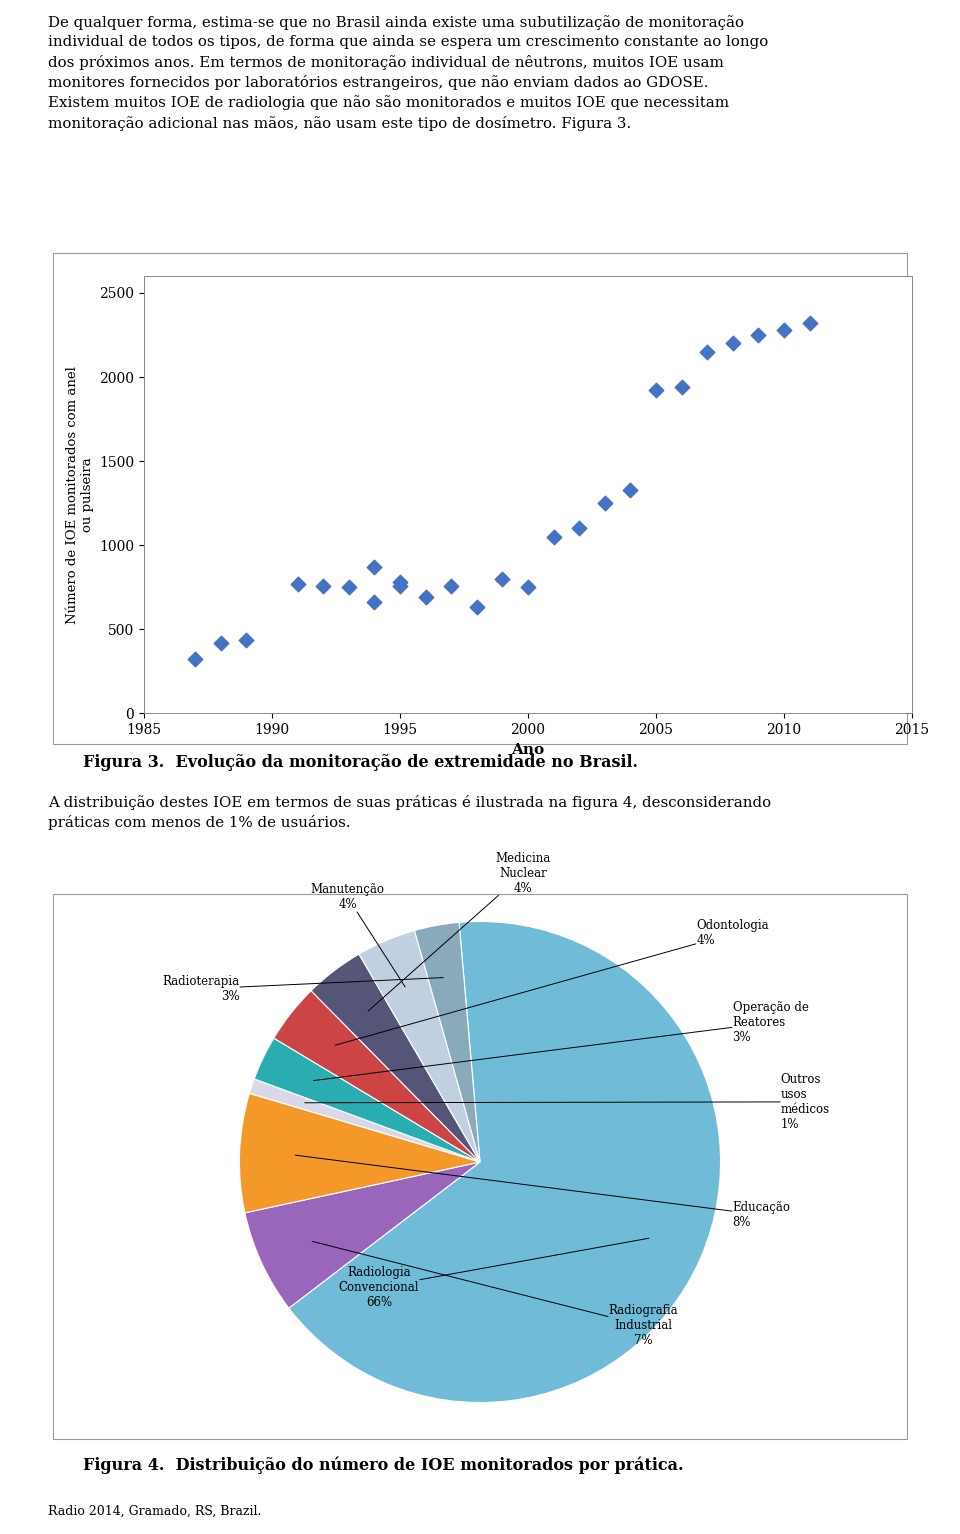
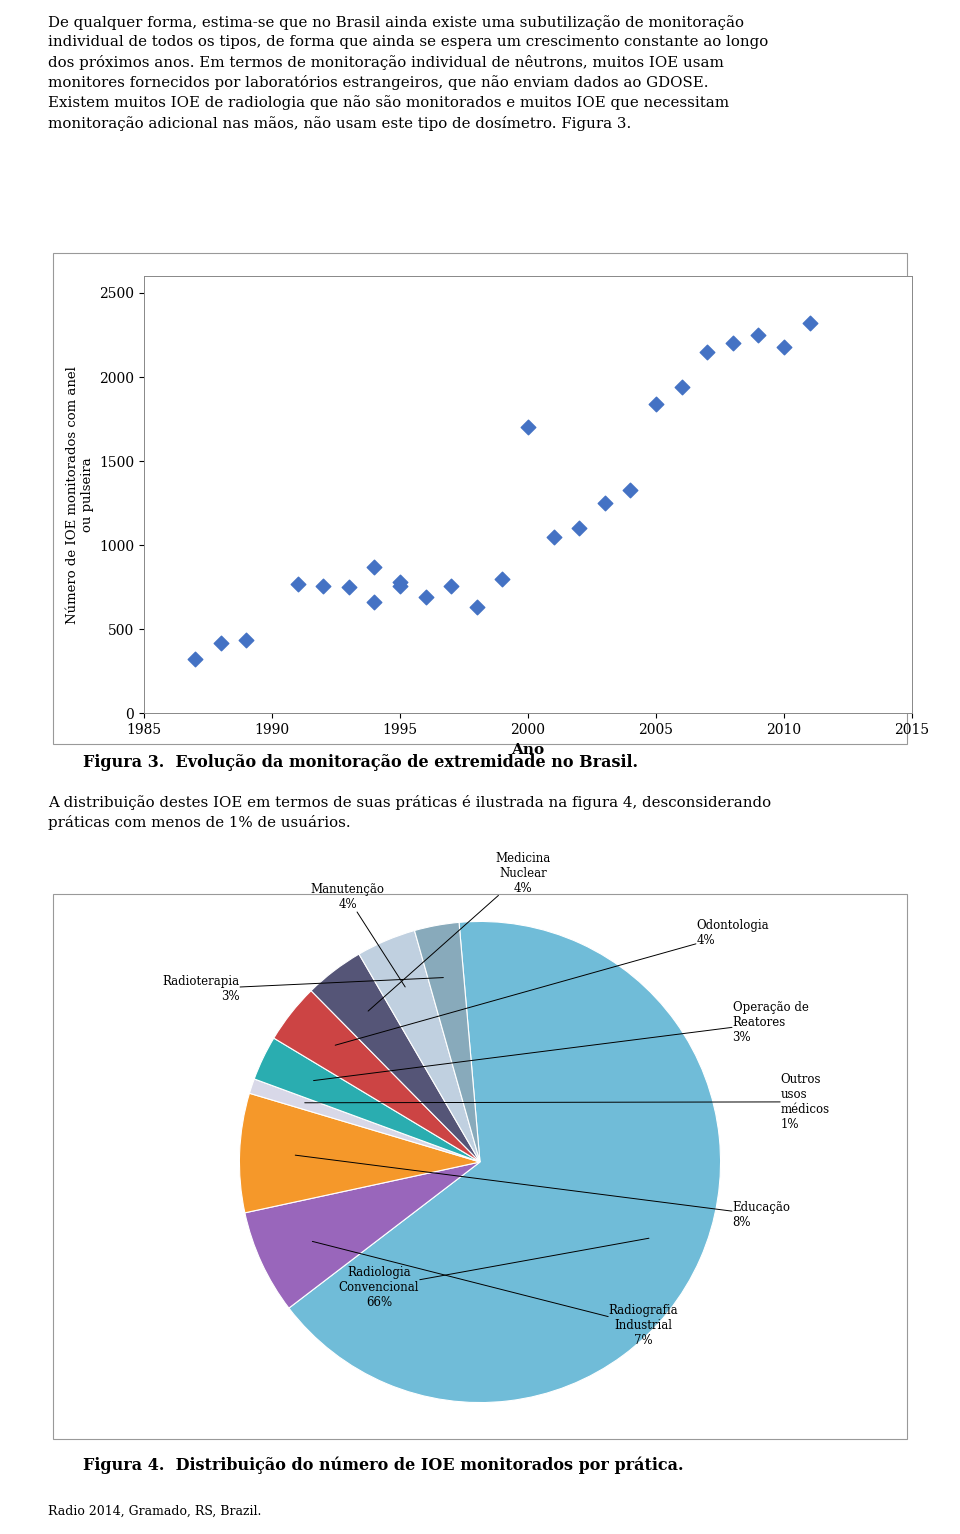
2000: 750 -> 1700
2005: 1920 -> 1840
2010: 2280 -> 2180
